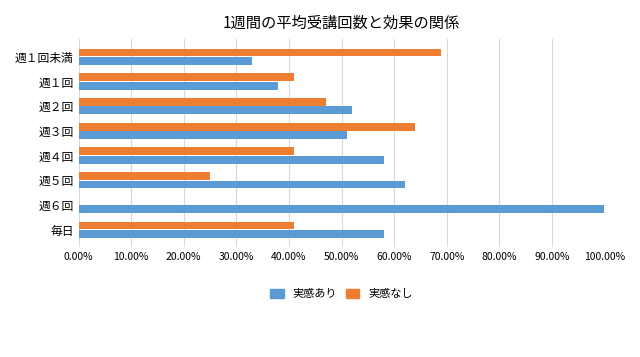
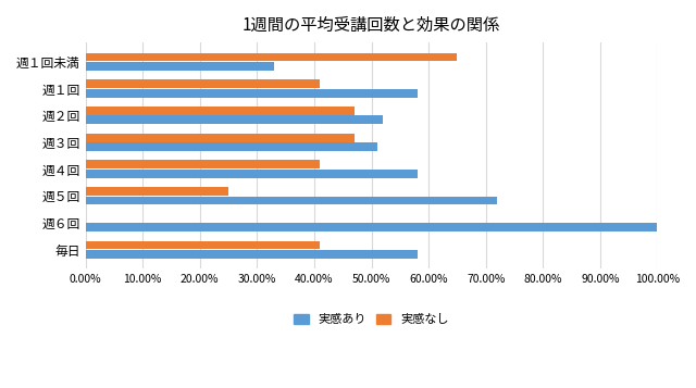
実感なし/週１回未満: 69% -> 65%
実感あり/週１回: 38% -> 58%
実感なし/週３回: 64% -> 47%
実感あり/週５回: 62% -> 72%
